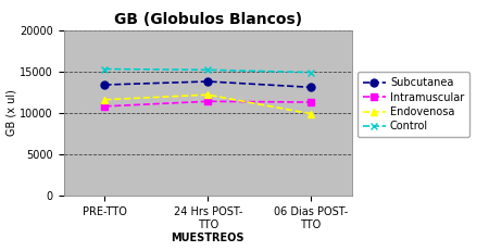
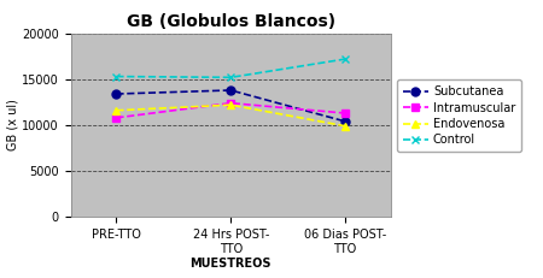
Intramuscular/24 Hrs POST- TTO: 11400 -> 12400
Subcutanea/06 Dias POST- TTO: 13100 -> 10400
Control/06 Dias POST- TTO: 14900 -> 17200
